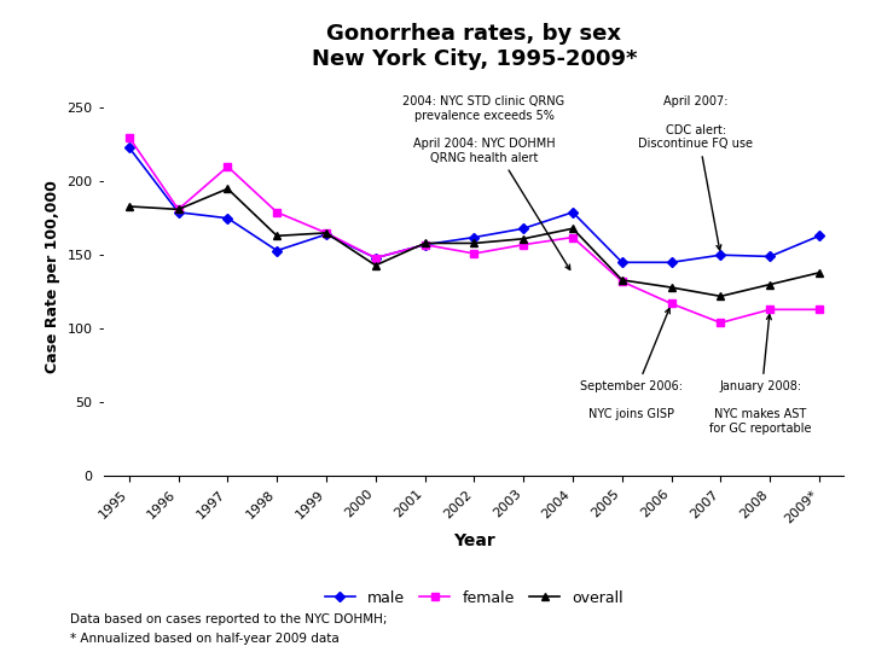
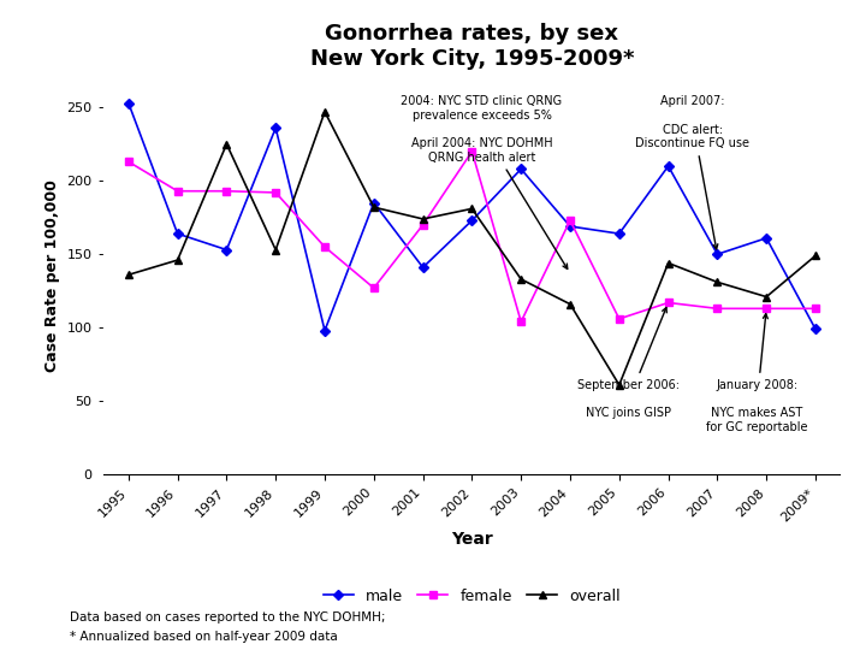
male/1995: 223 -> 253
female/1995: 230 -> 213
overall/1995: 183 -> 136
male/1996: 179 -> 164
female/1996: 181 -> 193
overall/1996: 181 -> 146
male/1997: 175 -> 153
female/1997: 210 -> 193
overall/1997: 195 -> 225
male/1998: 153 -> 236
female/1998: 179 -> 192
overall/1998: 163 -> 153
male/1999: 164 -> 98
female/1999: 165 -> 155
overall/1999: 165 -> 247
male/2000: 148 -> 185
female/2000: 148 -> 127
overall/2000: 143 -> 182
male/2001: 157 -> 141
female/2001: 157 -> 170
overall/2001: 158 -> 174
male/2002: 162 -> 173
female/2002: 151 -> 220
overall/2002: 158 -> 181
male/2003: 168 -> 208
female/2003: 157 -> 104
overall/2003: 161 -> 133
male/2004: 179 -> 169
female/2004: 162 -> 173
overall/2004: 168 -> 116
male/2005: 145 -> 164
female/2005: 132 -> 106
overall/2005: 133 -> 61
male/2006: 145 -> 210
overall/2006: 128 -> 144
female/2007: 104 -> 113
overall/2007: 122 -> 131
male/2008: 149 -> 161
overall/2008: 130 -> 121
male/2009*: 163 -> 99
overall/2009*: 138 -> 149
